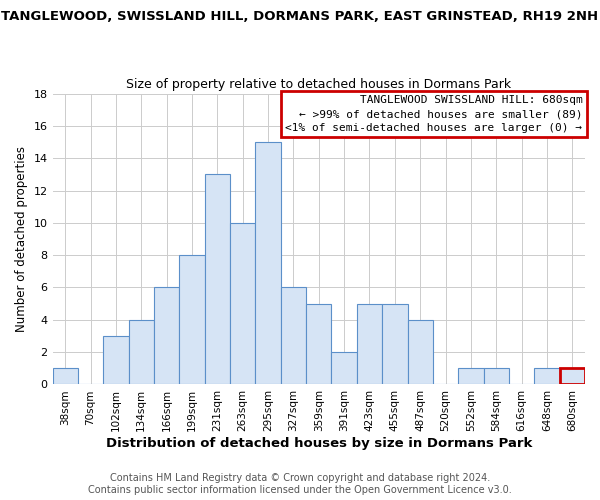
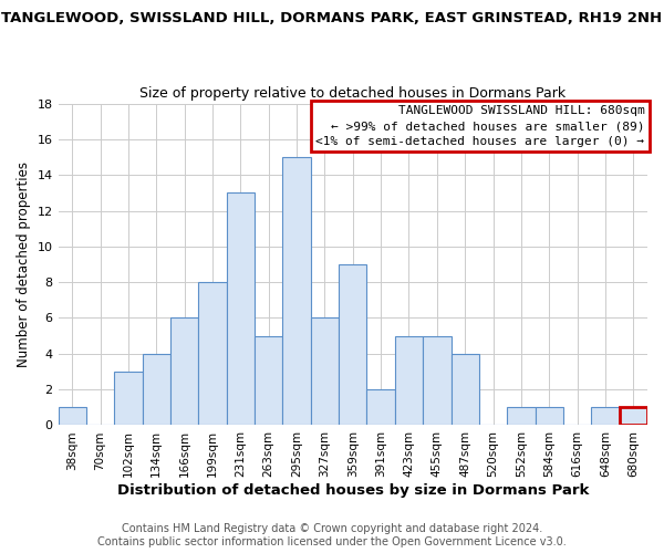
263sqm: 10 -> 5
359sqm: 5 -> 9
